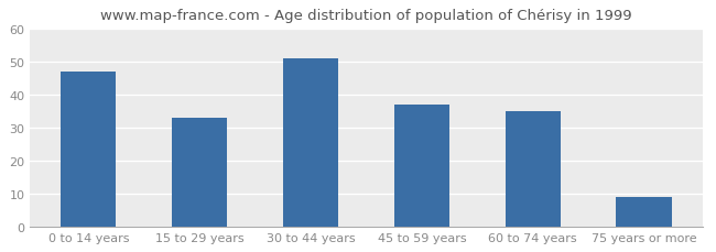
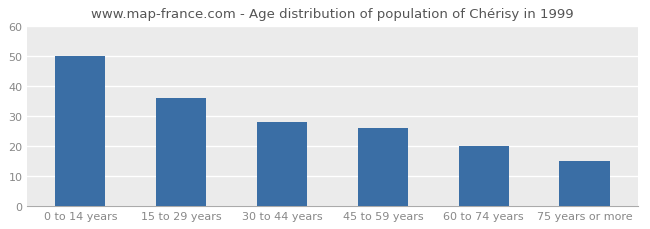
0 to 14 years: 47 -> 50
15 to 29 years: 33 -> 36
30 to 44 years: 51 -> 28
45 to 59 years: 37 -> 26
60 to 74 years: 35 -> 20
75 years or more: 9 -> 15
